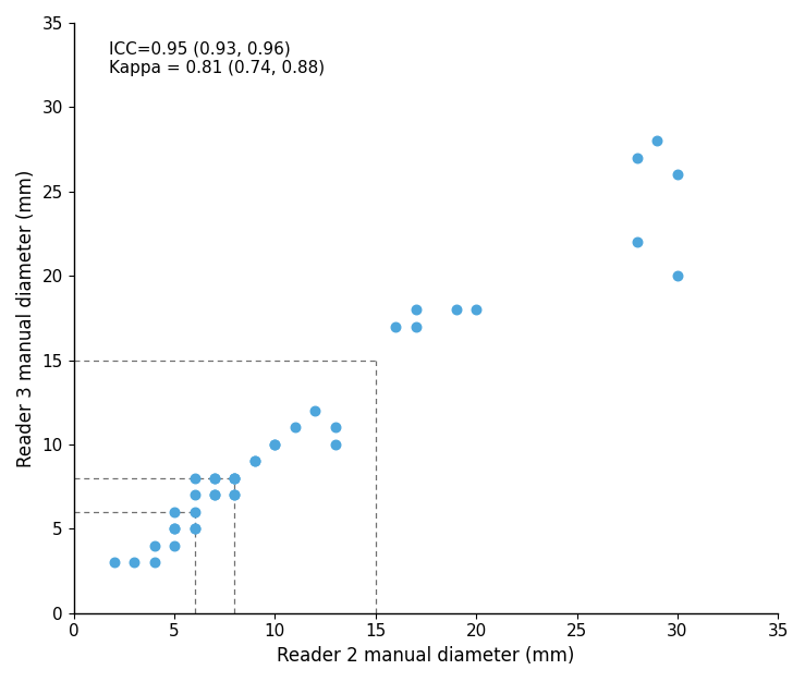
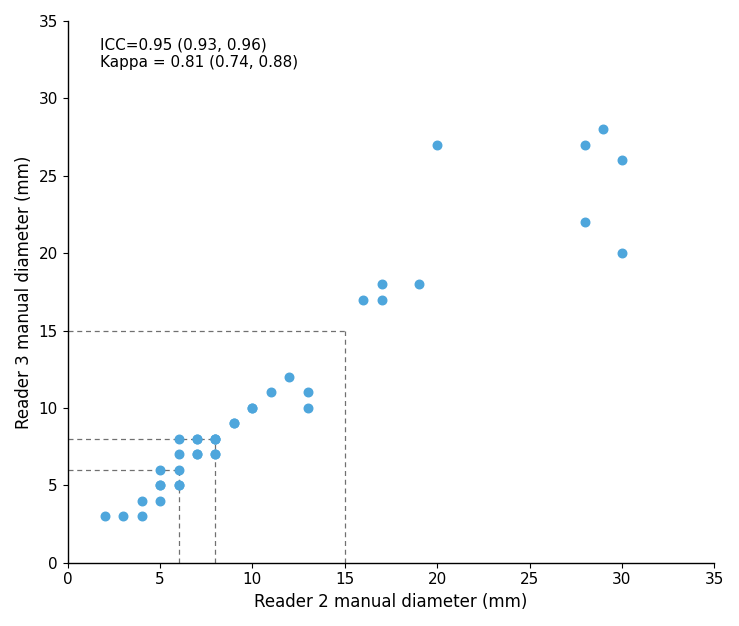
20: 18 -> 27
